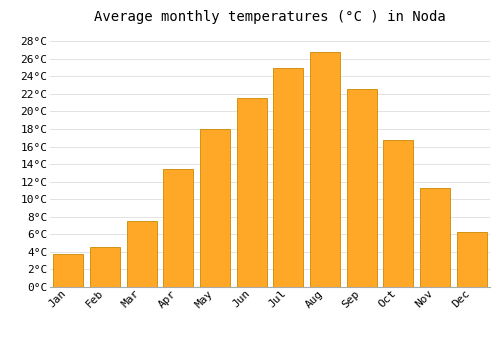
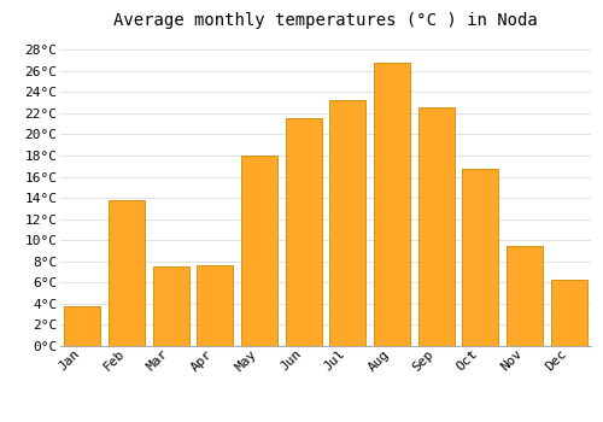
Feb: 4.5°C -> 13.8°C
Apr: 13.4°C -> 7.6°C
Jul: 25.0°C -> 23.2°C
Nov: 11.3°C -> 9.4°C
